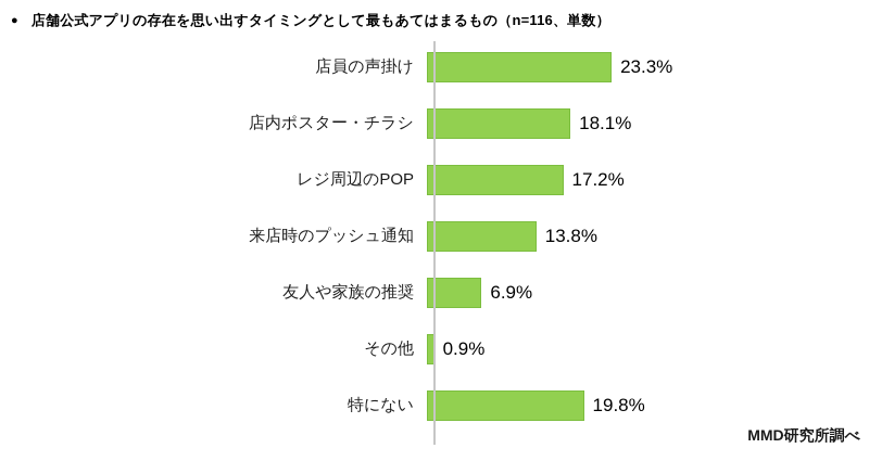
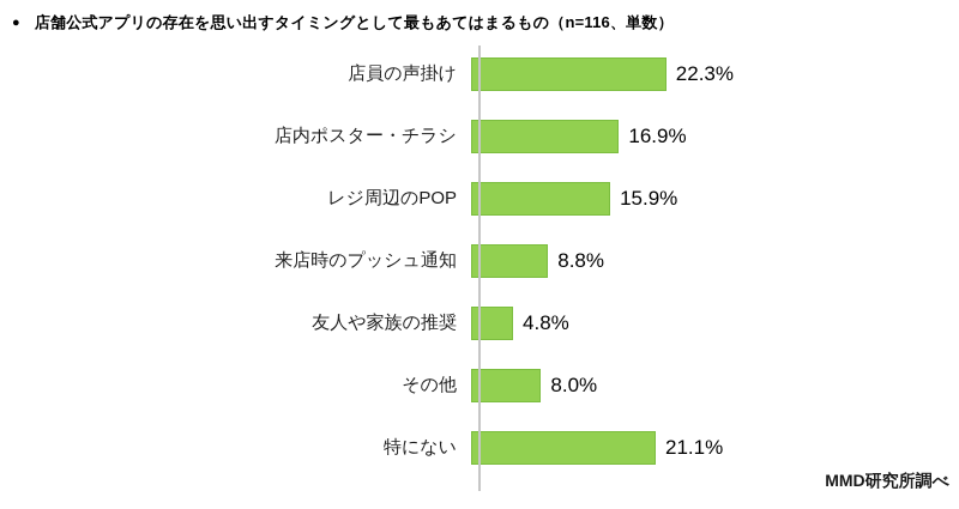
店員の声掛け: 23.3% -> 22.3%
店内ポスター・チラシ: 18.1% -> 16.9%
レジ周辺のPOP: 17.2% -> 15.9%
来店時のプッシュ通知: 13.8% -> 8.8%
友人や家族の推奨: 6.9% -> 4.8%
その他: 0.9% -> 8.0%
特にない: 19.8% -> 21.1%
